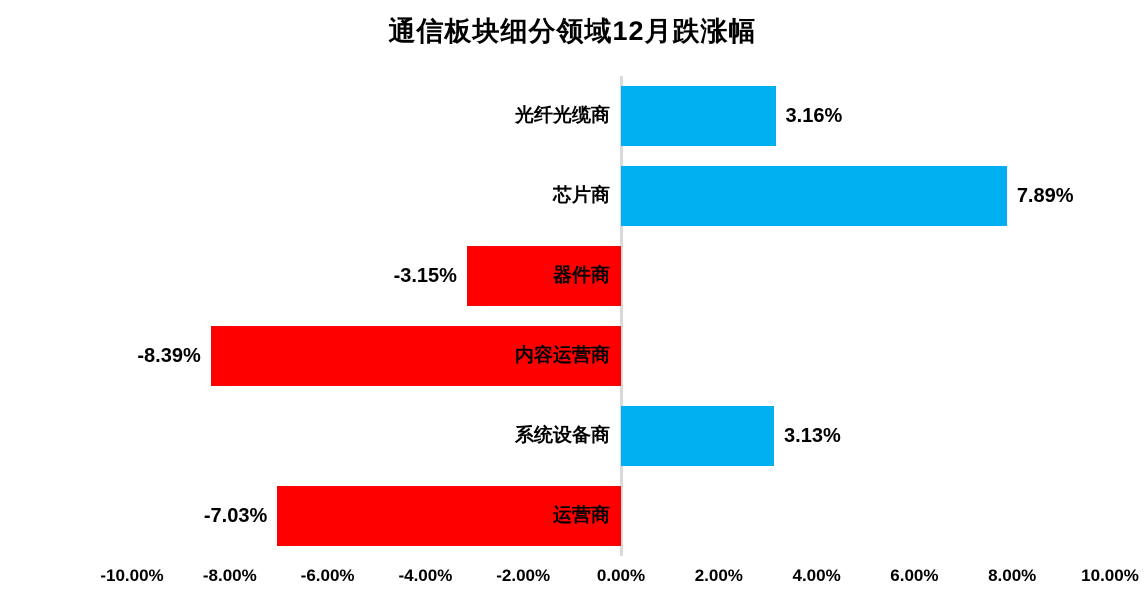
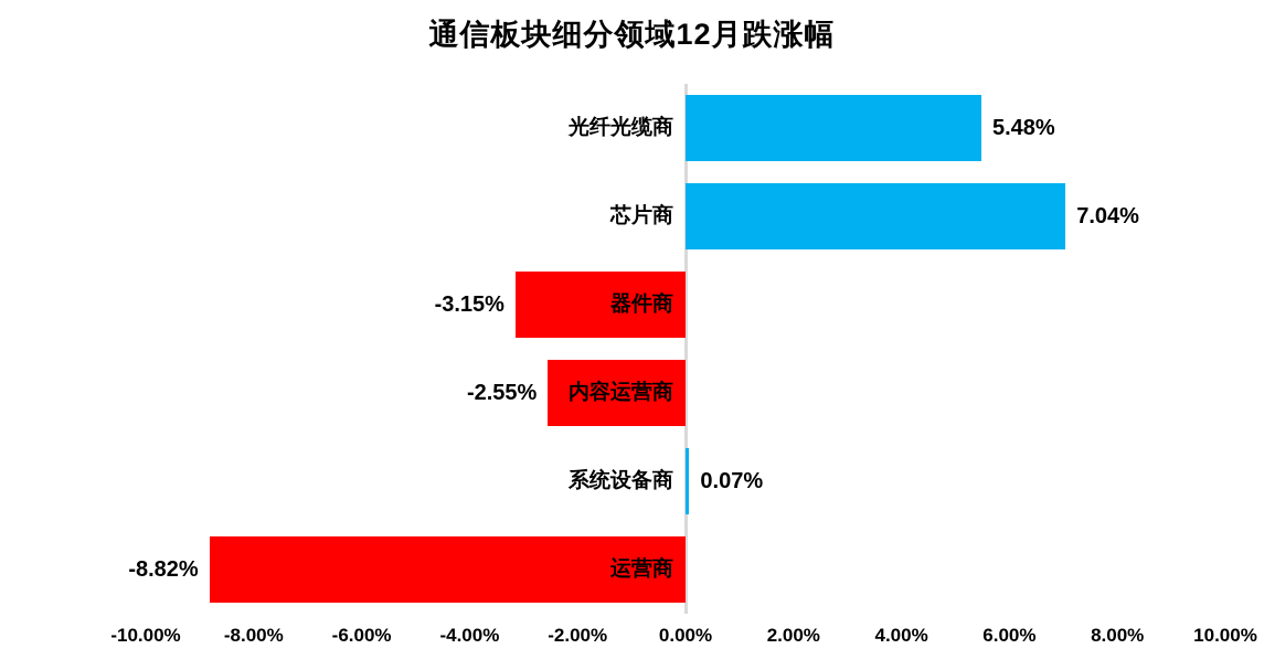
光纤光缆商: 3.16% -> 5.48%
芯片商: 7.89% -> 7.04%
内容运营商: -8.39% -> -2.55%
系统设备商: 3.13% -> 0.07%
运营商: -7.03% -> -8.82%
